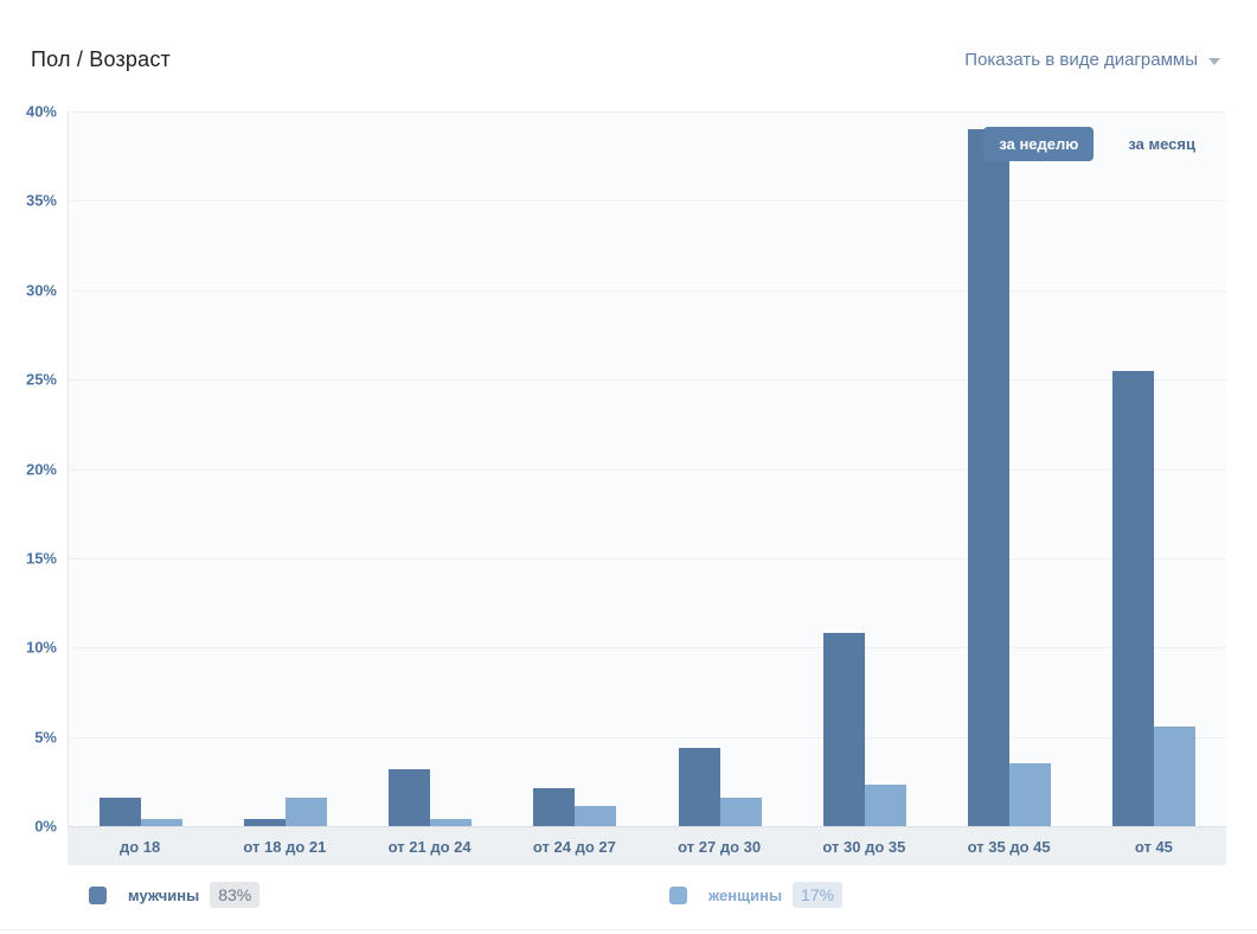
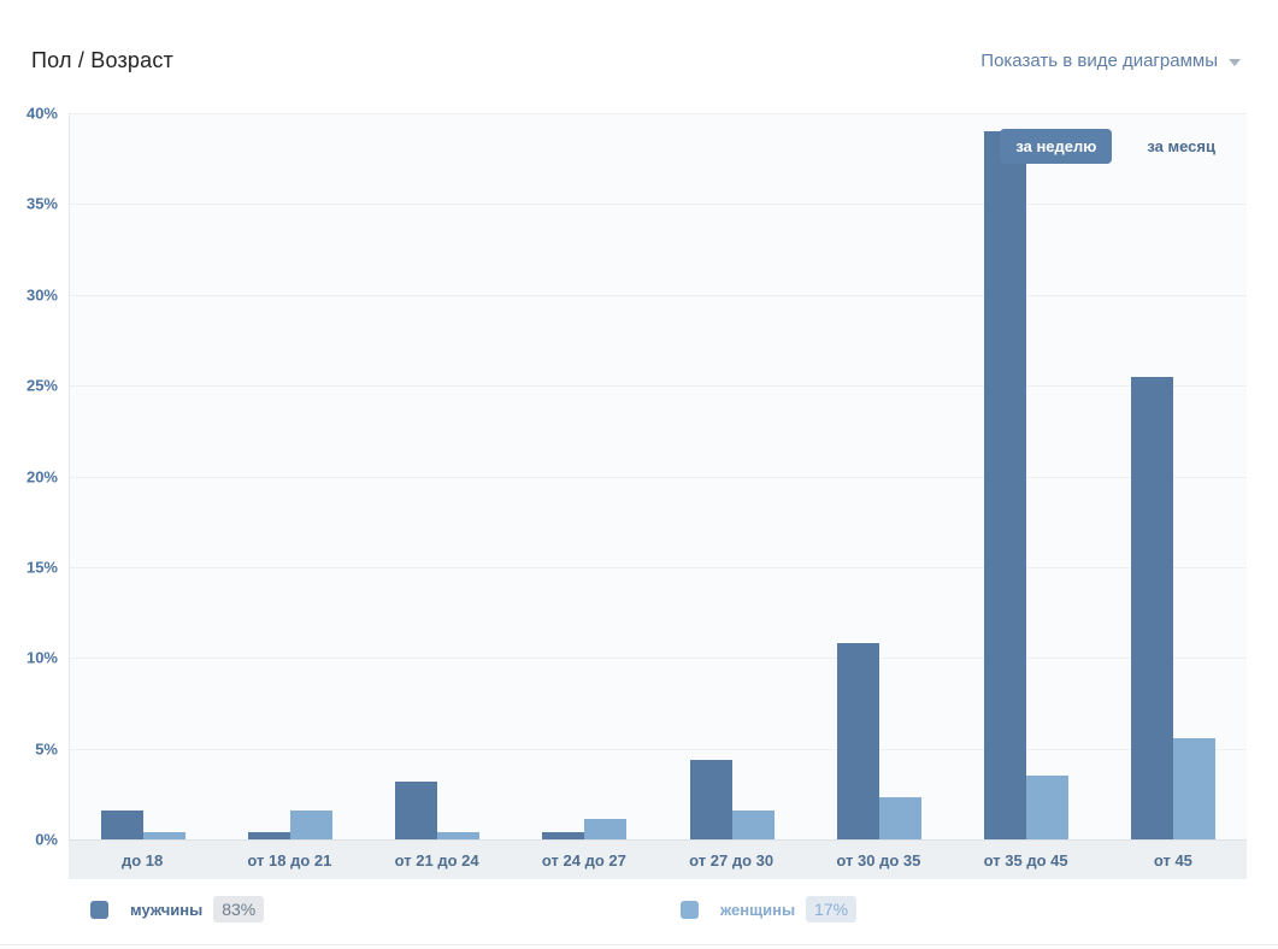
мужчины/от 24 до 27: 2.1% -> 0.4%
